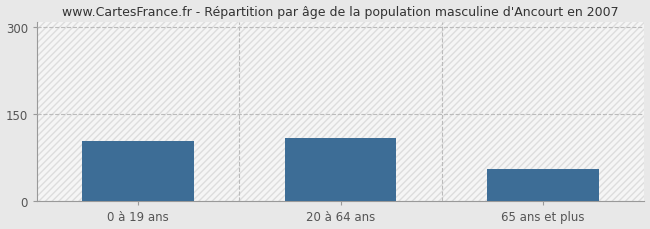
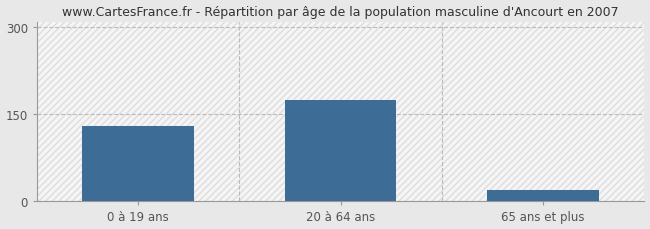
0 à 19 ans: 104 -> 130
20 à 64 ans: 110 -> 175
65 ans et plus: 56 -> 20
